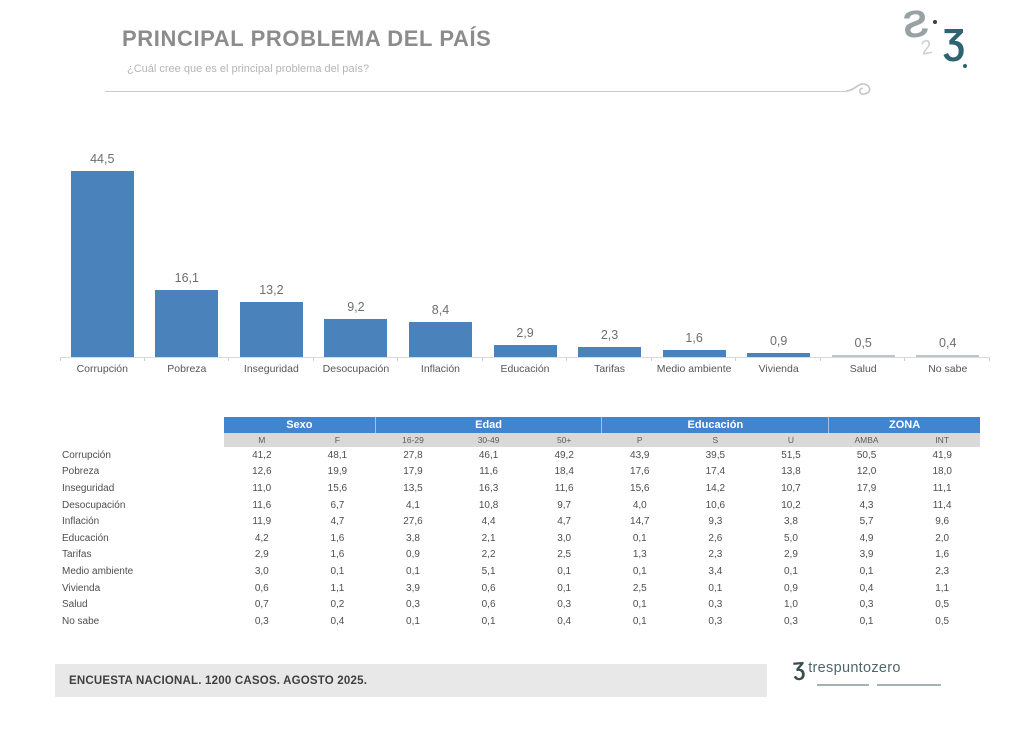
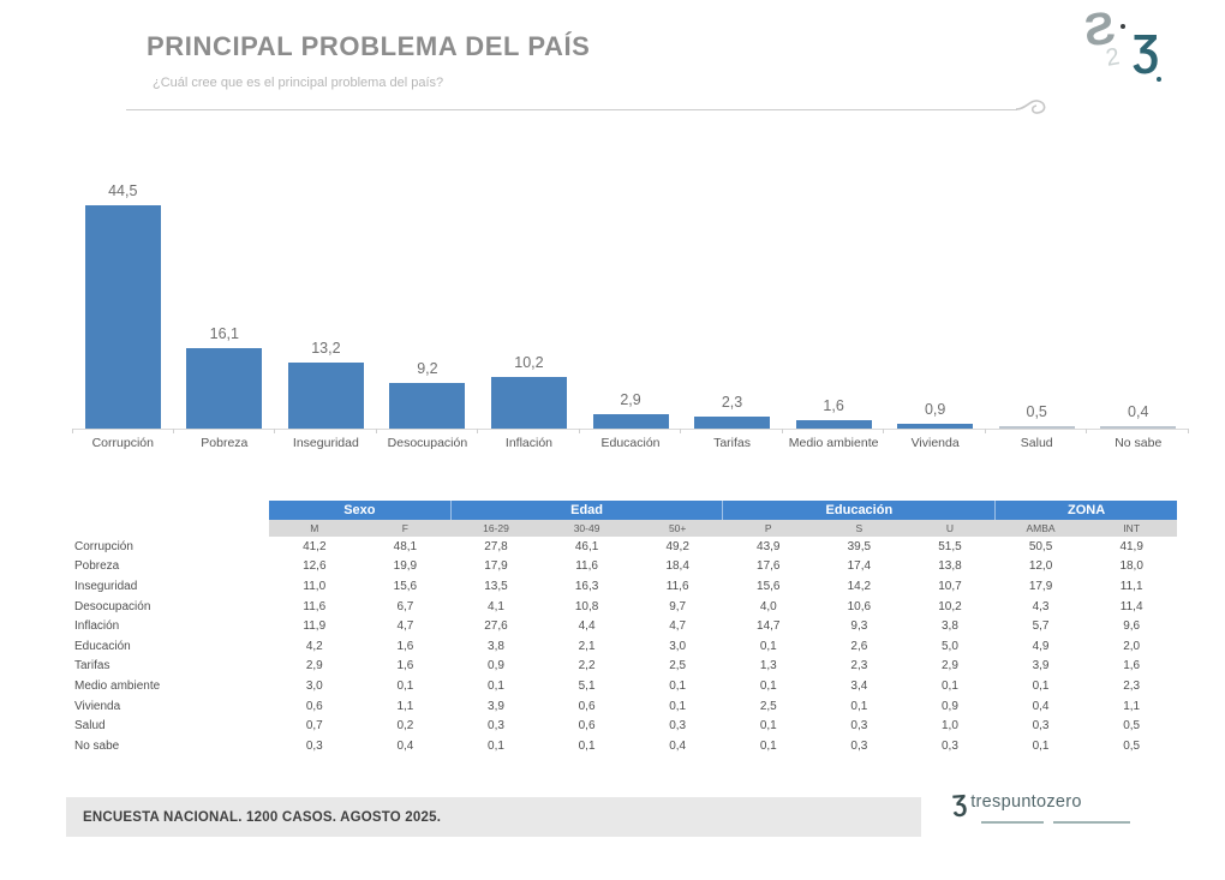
PRINCIPAL PROBLEMA DEL PAÍS/Inflación: 8,4 -> 10,2
